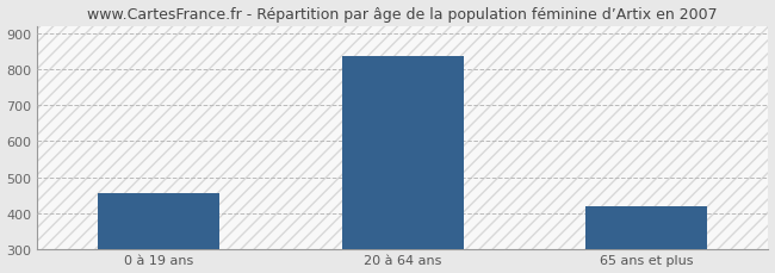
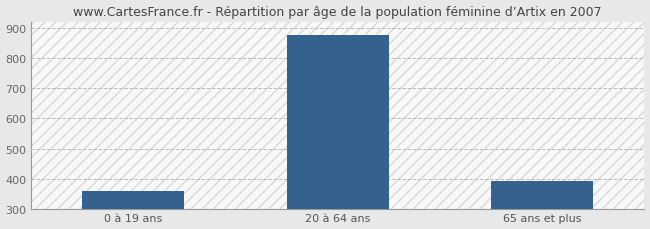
0 à 19 ans: 455 -> 360
20 à 64 ans: 835 -> 875
65 ans et plus: 420 -> 395
